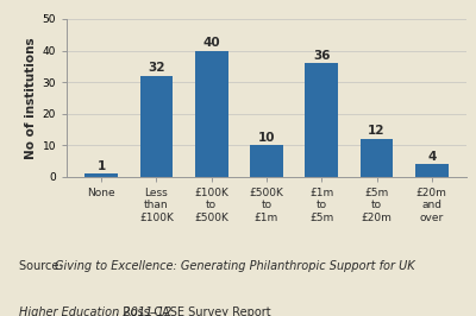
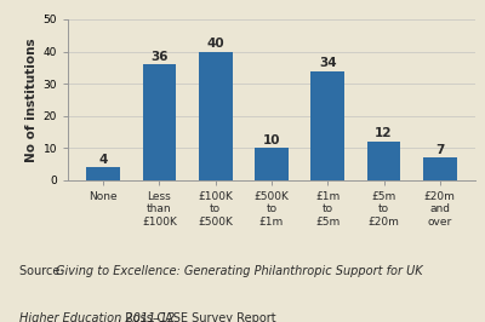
None: 1 -> 4
Less than £100K: 32 -> 36
£1m to £5m: 36 -> 34
£20m and over: 4 -> 7
